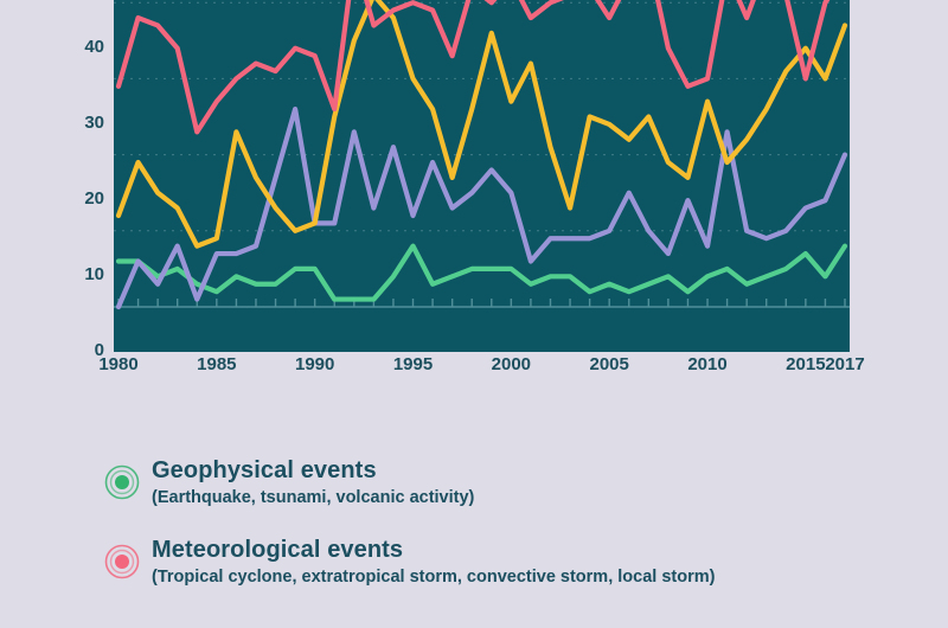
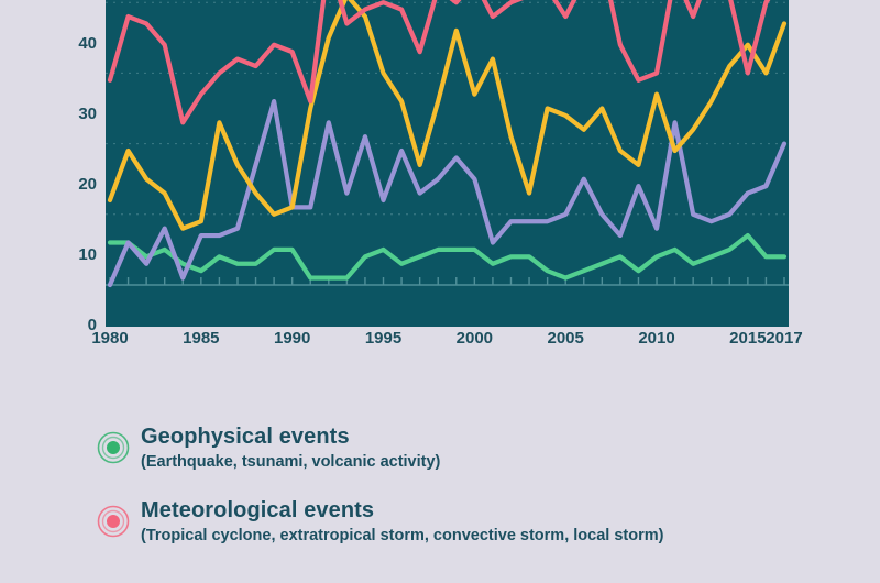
Geophysical events/1995: 8 -> 5
Geophysical events/2005: 3 -> 1
Geophysical events/2017: 8 -> 4
